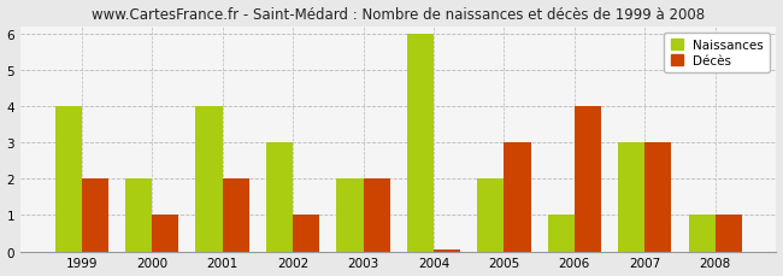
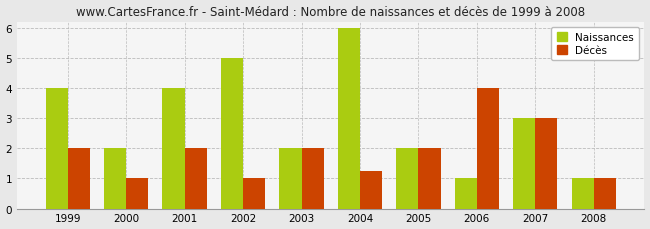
Naissances/2002: 3 -> 5
Décès/2004: 0.05 -> 1.25
Décès/2005: 3.00 -> 2.00
